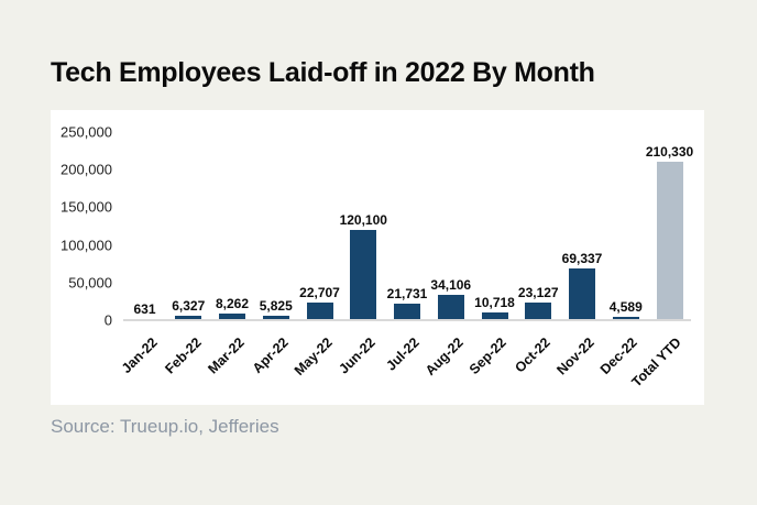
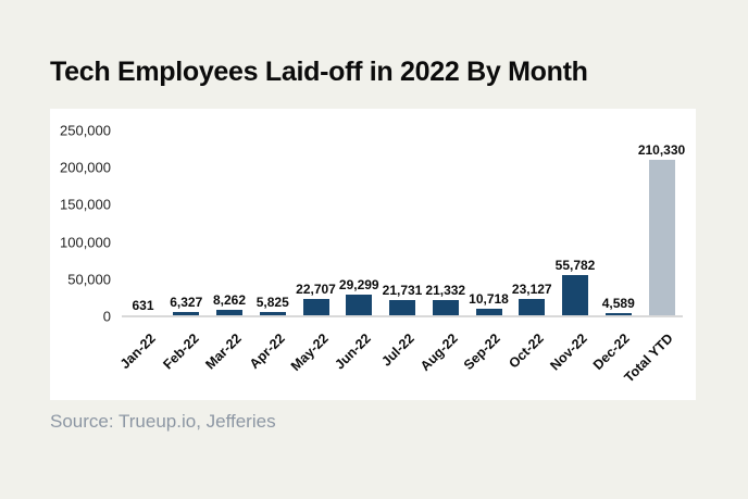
Jun-22: 120,100 -> 29,299
Aug-22: 34,106 -> 21,332
Nov-22: 69,337 -> 55,782
